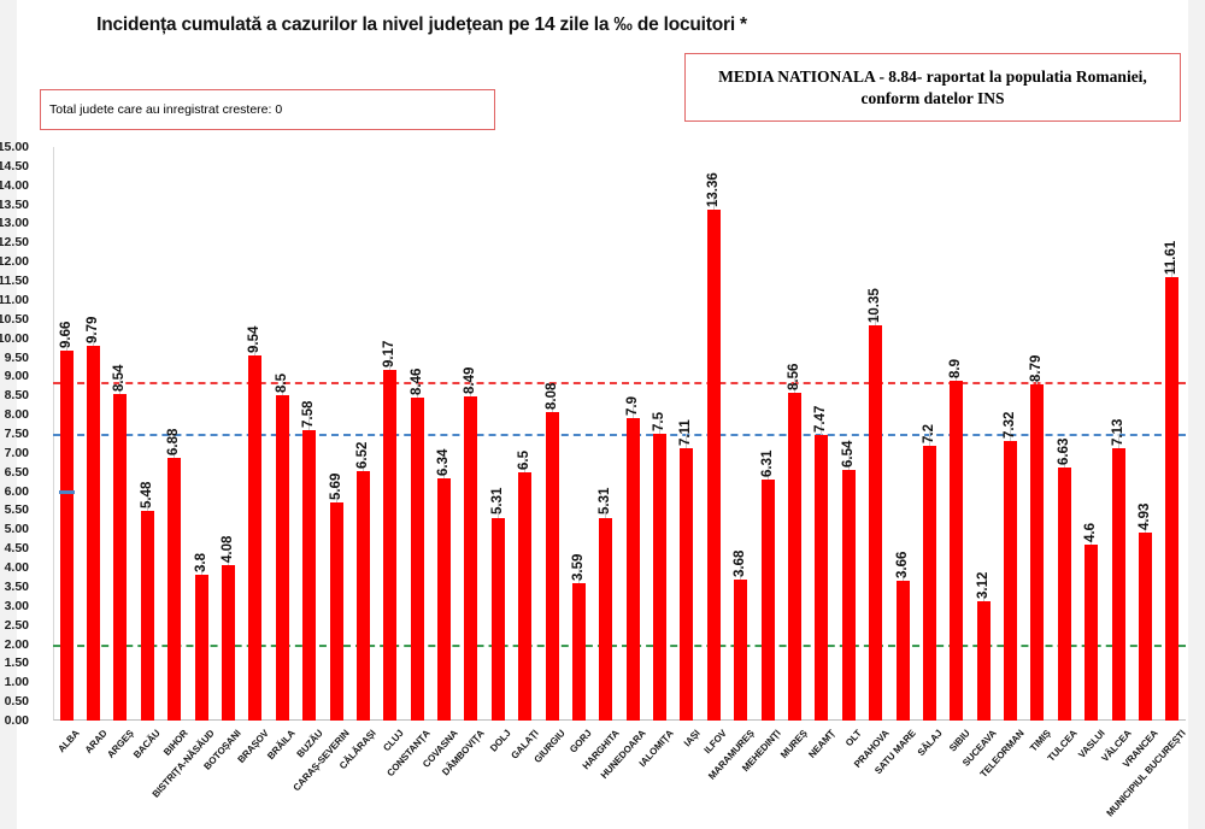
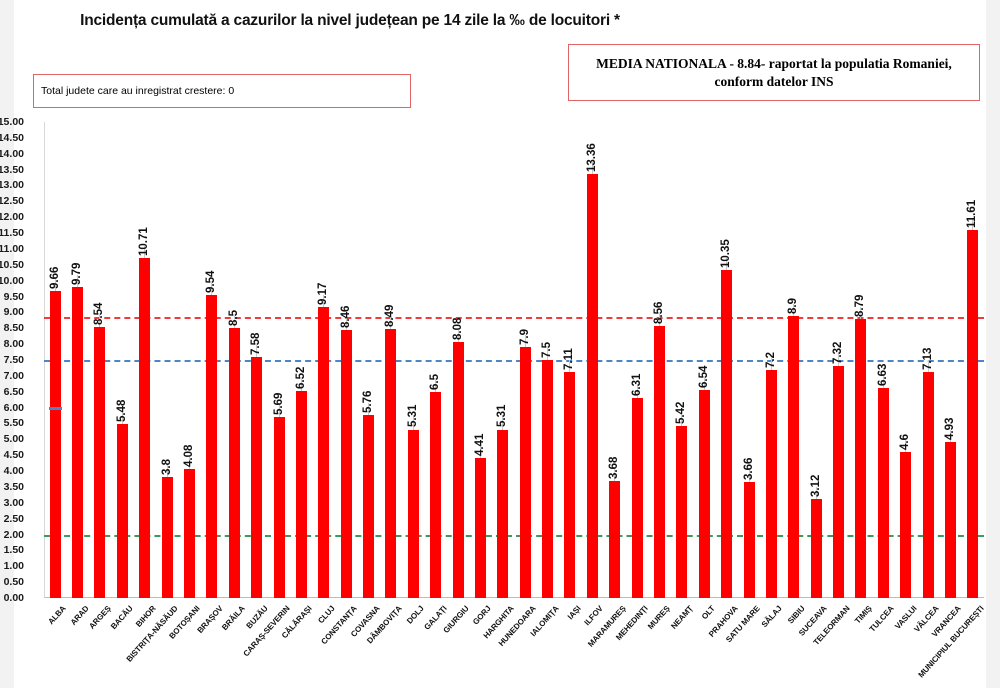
BIHOR: 6.88 -> 10.71
COVASNA: 6.34 -> 5.76
GORJ: 3.59 -> 4.41
NEAMȚ: 7.47 -> 5.42
